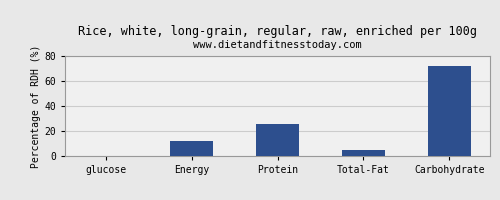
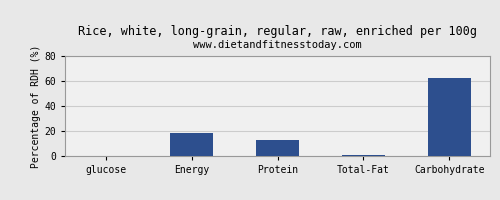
Energy: 12 -> 18
Protein: 26 -> 13
Total-Fat: 5 -> 1
Carbohydrate: 72 -> 62
